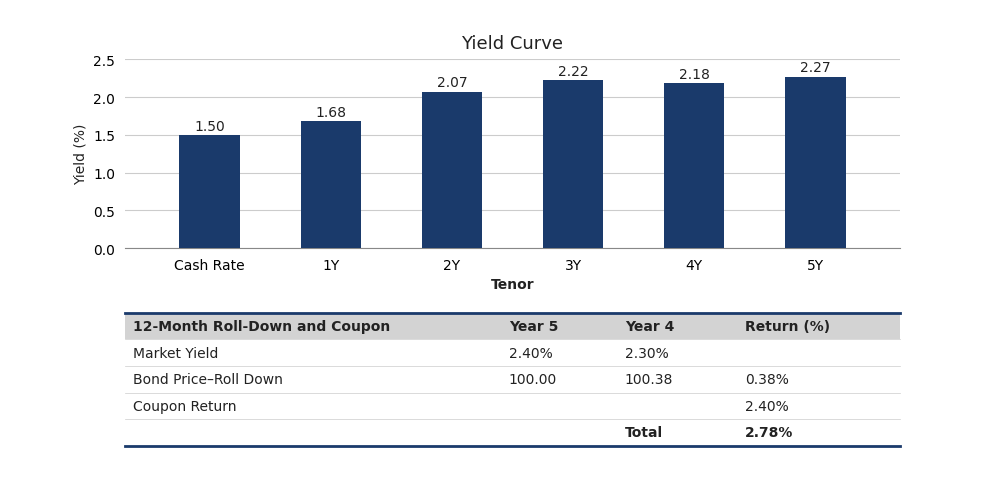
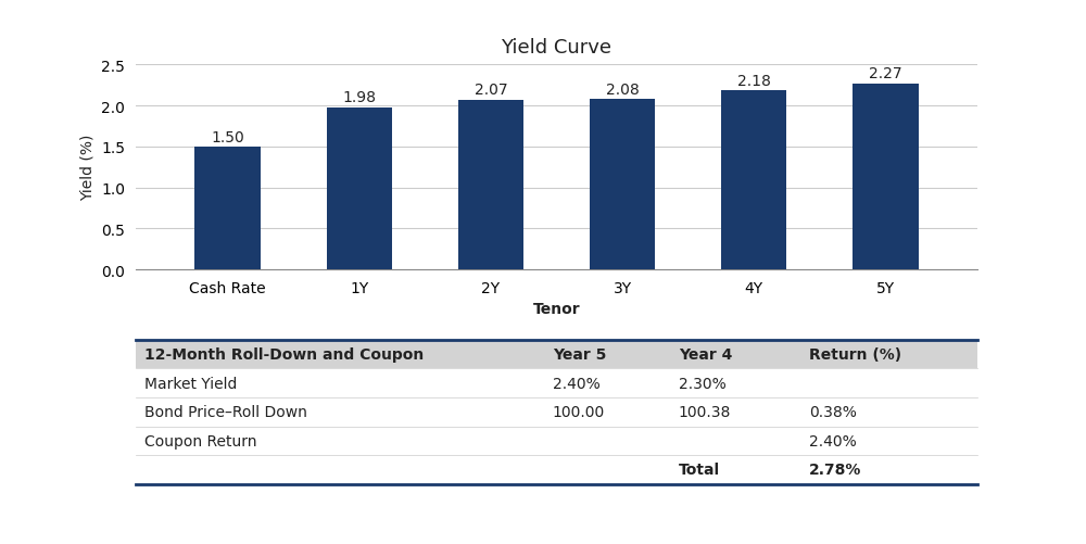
1Y: 1.68 -> 1.98
3Y: 2.22 -> 2.08
